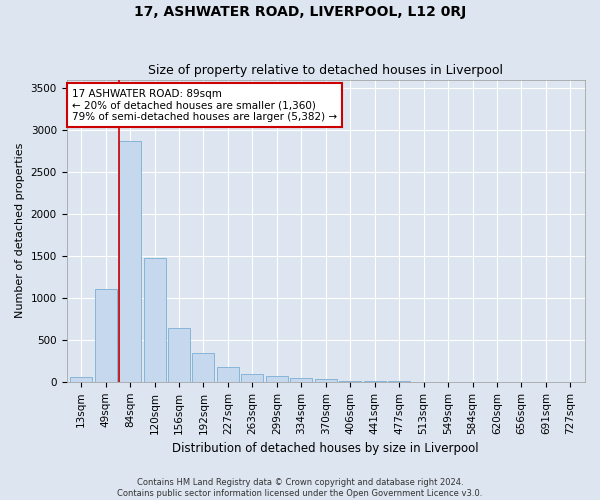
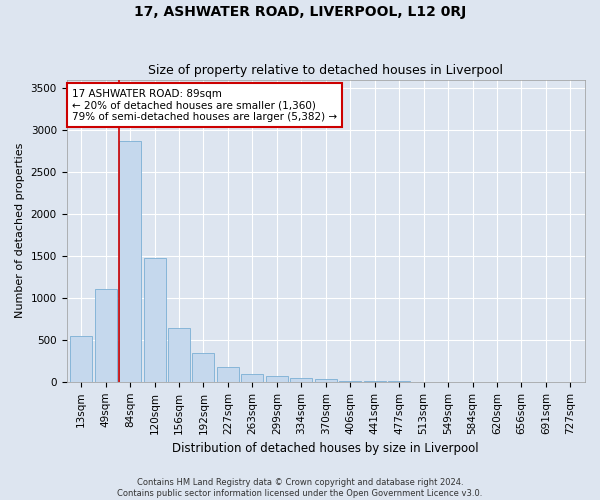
13sqm: 60 -> 540
